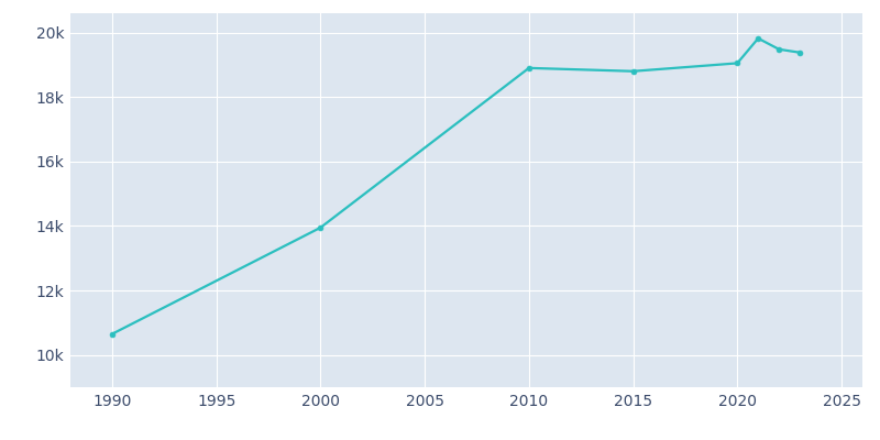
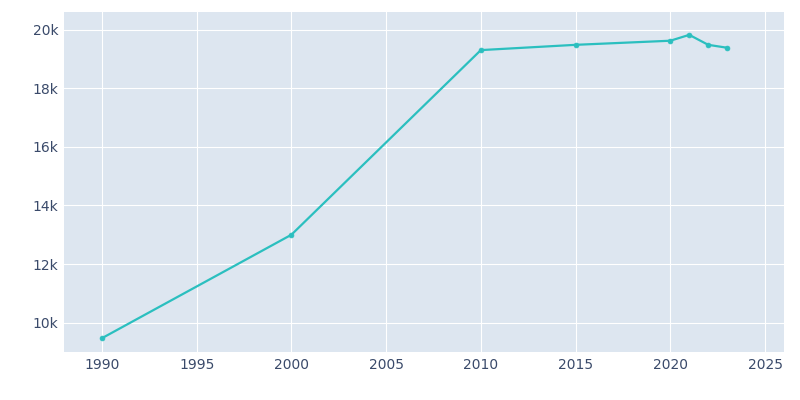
1990: 10.65k -> 9.47k
2000: 13.95k -> 13.00k
2010: 18.90k -> 19.30k
2015: 18.80k -> 19.48k
2020: 19.05k -> 19.62k
